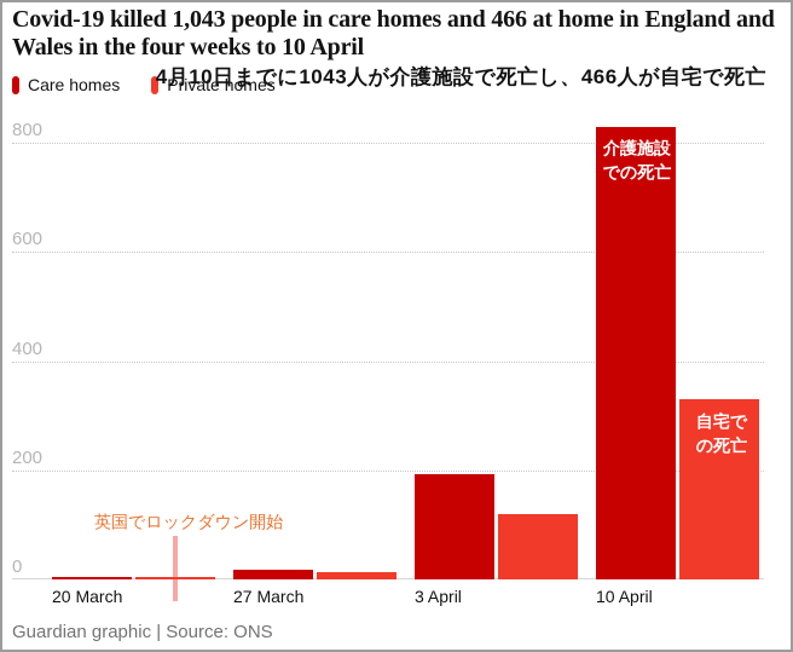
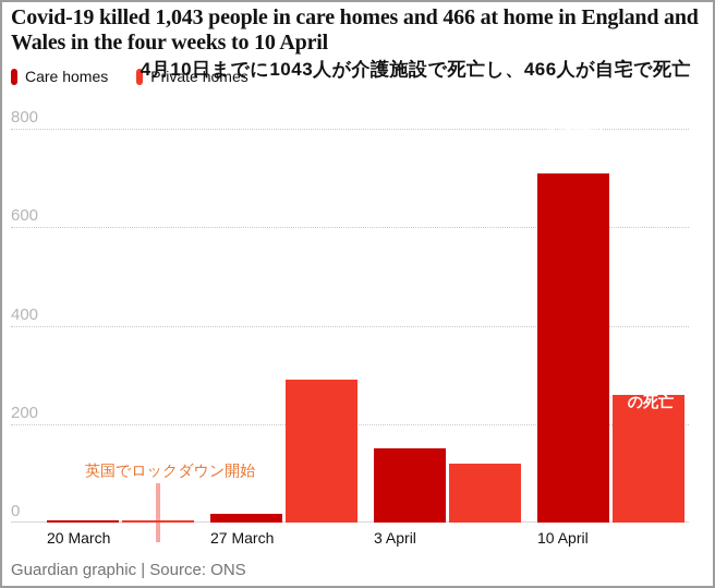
Private homes/27 March: 10 -> 290
Care homes/3 April: 190 -> 150
Care homes/10 April: 830 -> 710
Private homes/10 April: 330 -> 260
